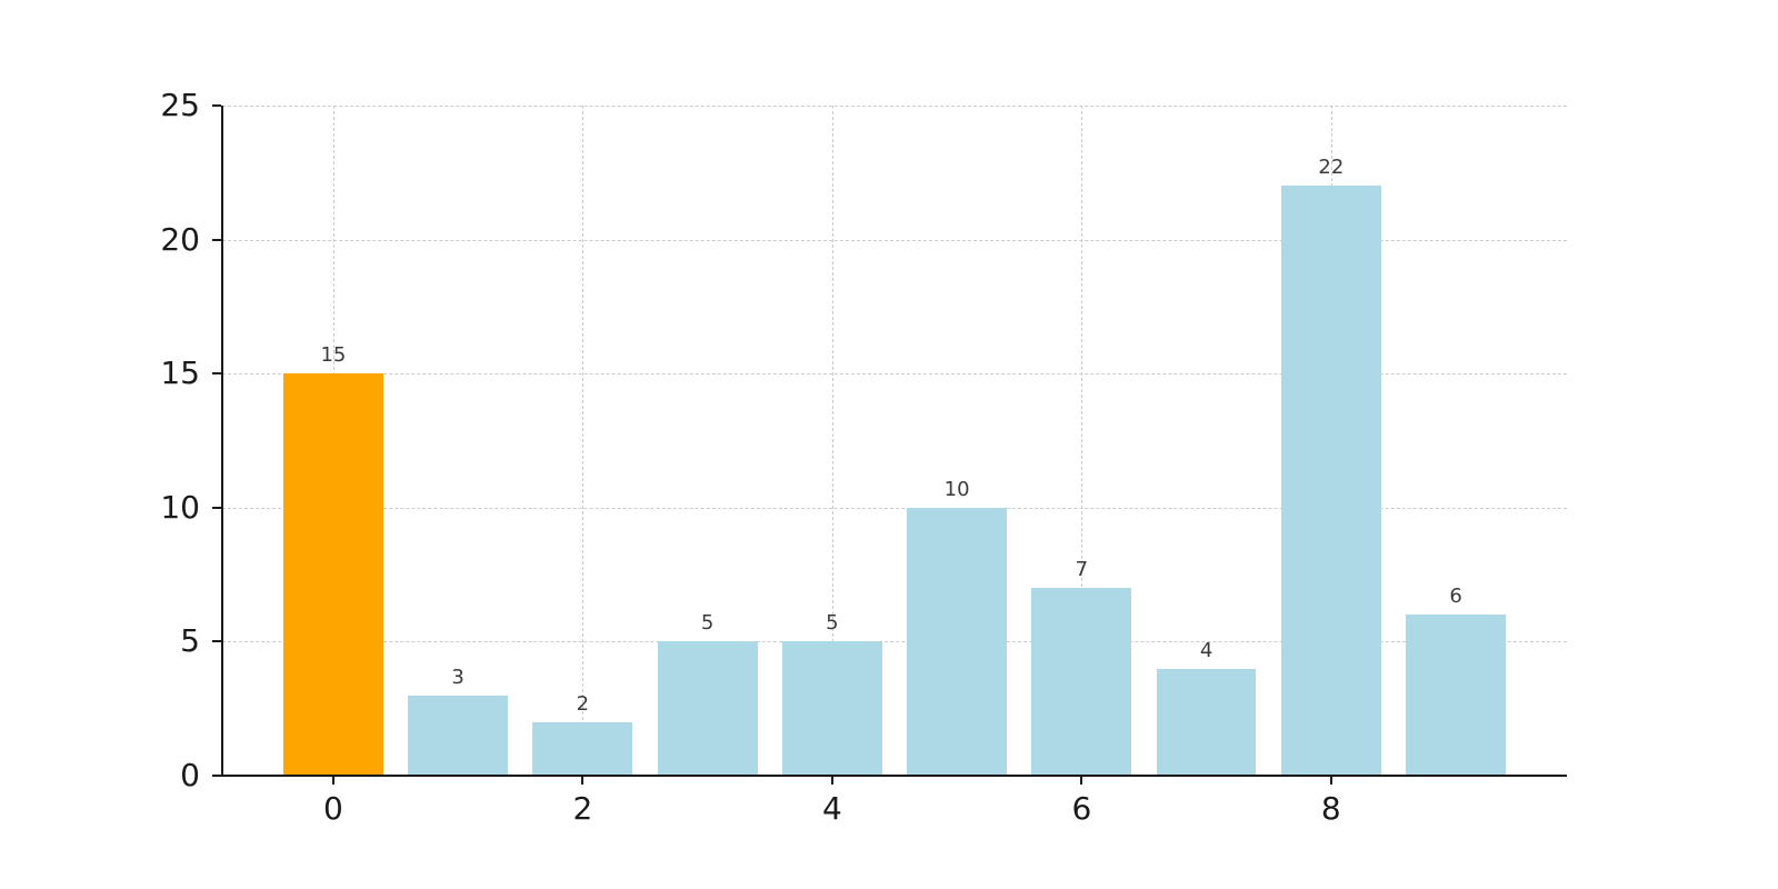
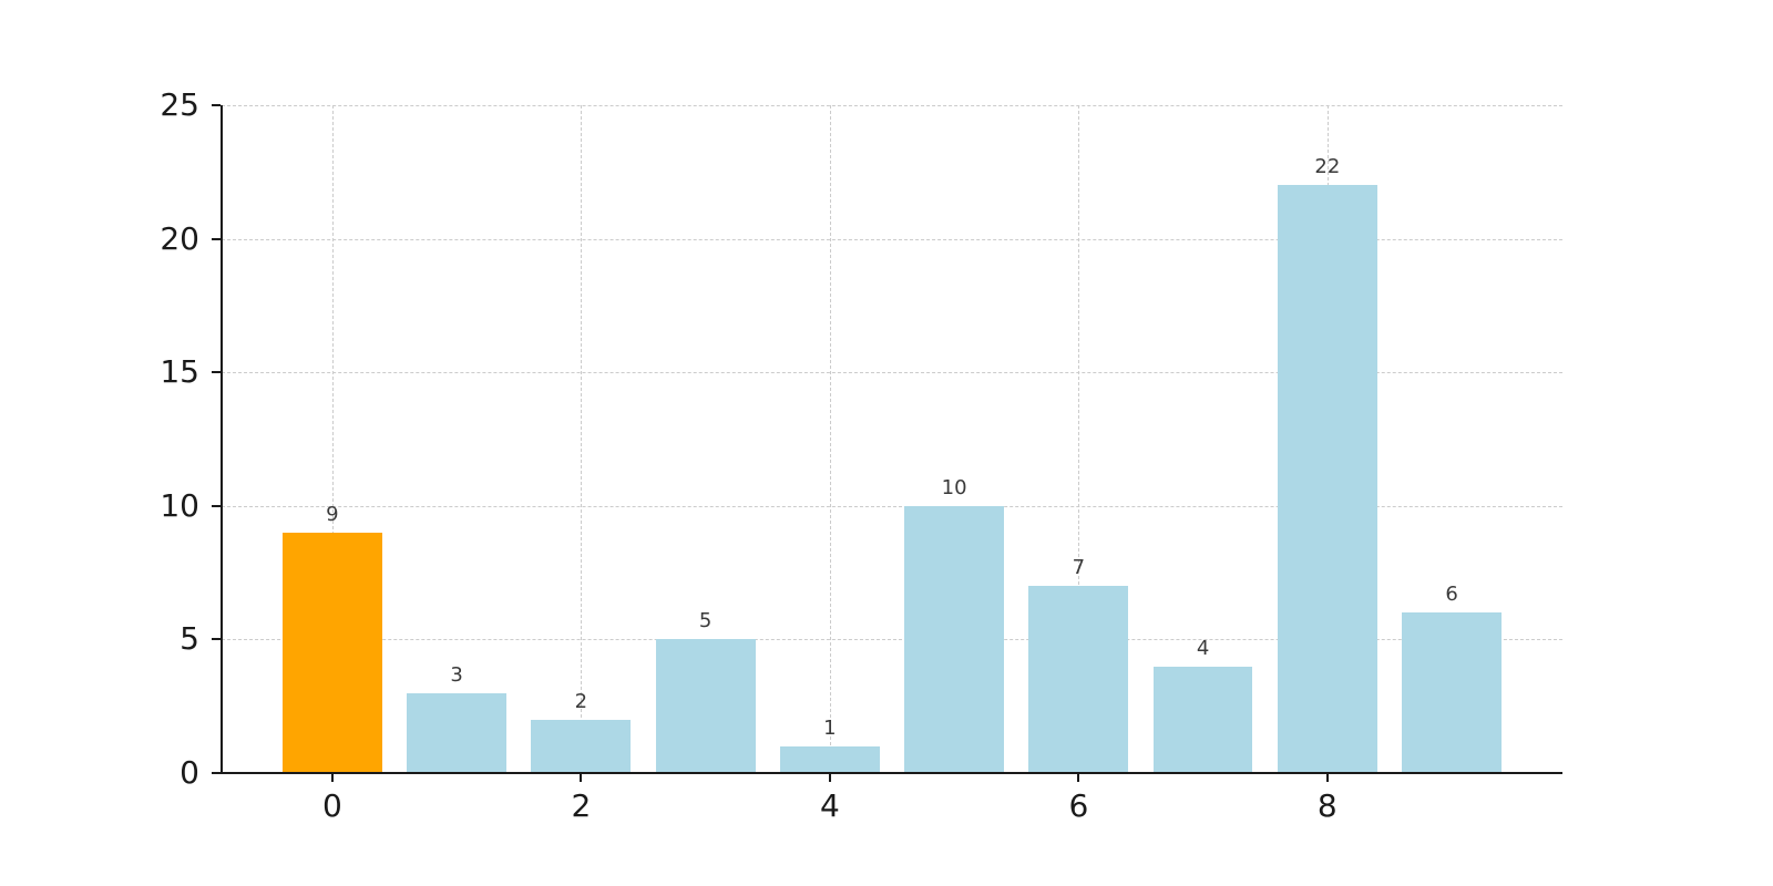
0: 15 -> 9
4: 5 -> 1
